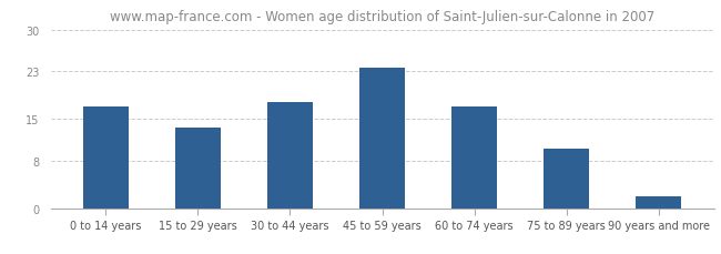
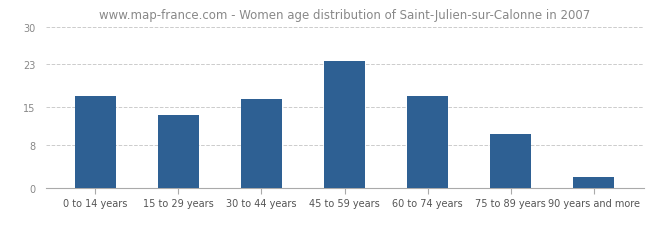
30 to 44 years: 17.8 -> 16.5
